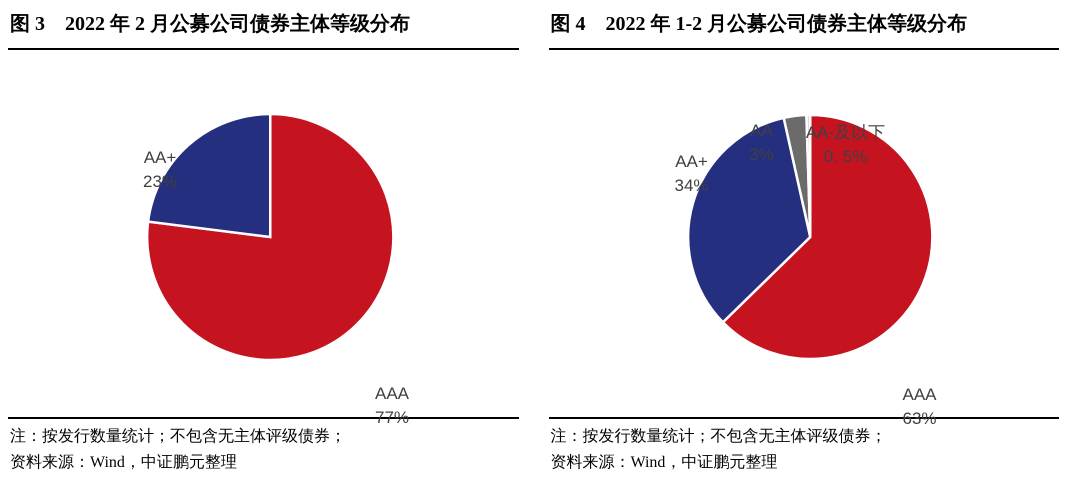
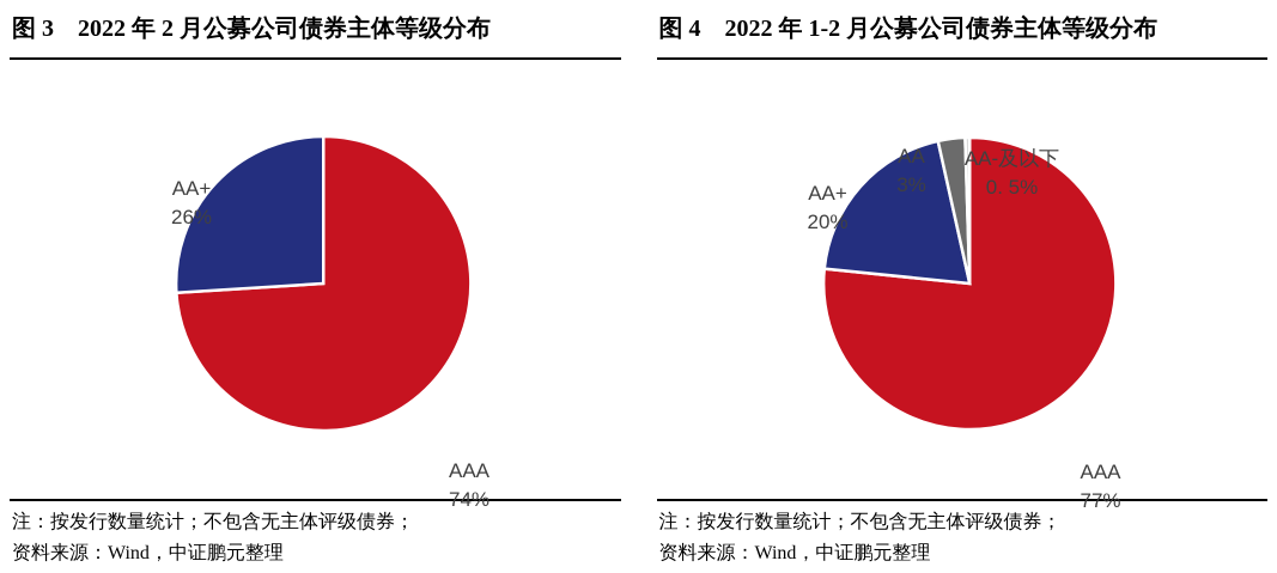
2022 年 2 月公募公司债券主体等级分布/AAA: 77% -> 74%
2022 年 2 月公募公司债券主体等级分布/AA+: 23% -> 26%
2022 年 1-2 月公募公司债券主体等级分布/AAA: 63% -> 77%
2022 年 1-2 月公募公司债券主体等级分布/AA+: 34% -> 20%
